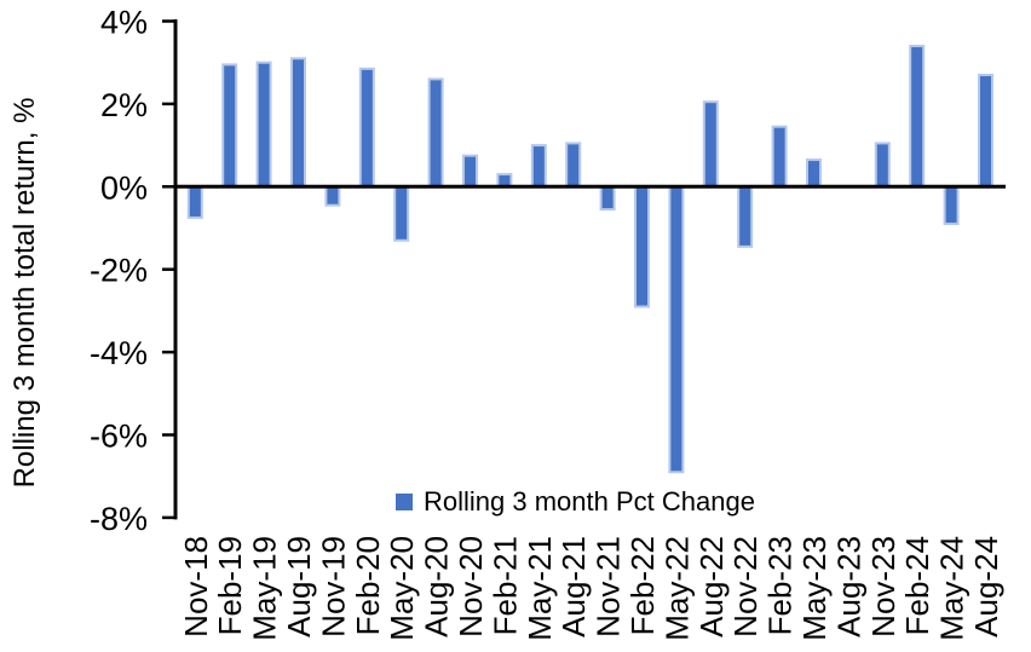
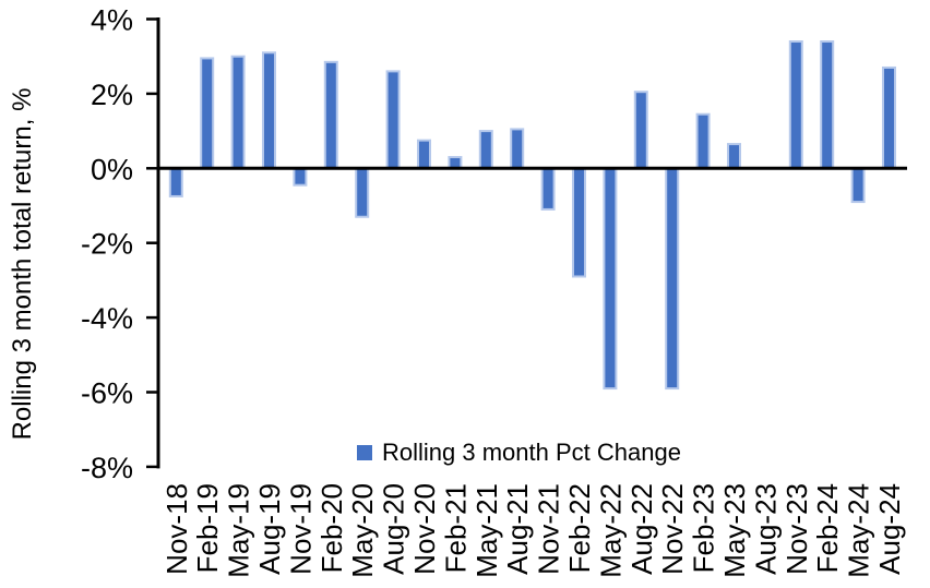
Nov-21: -0.6% -> -1.1%
May-22: -6.9% -> -5.9%
Nov-22: -1.4% -> -5.9%
Nov-23: 1.1% -> 3.4%
